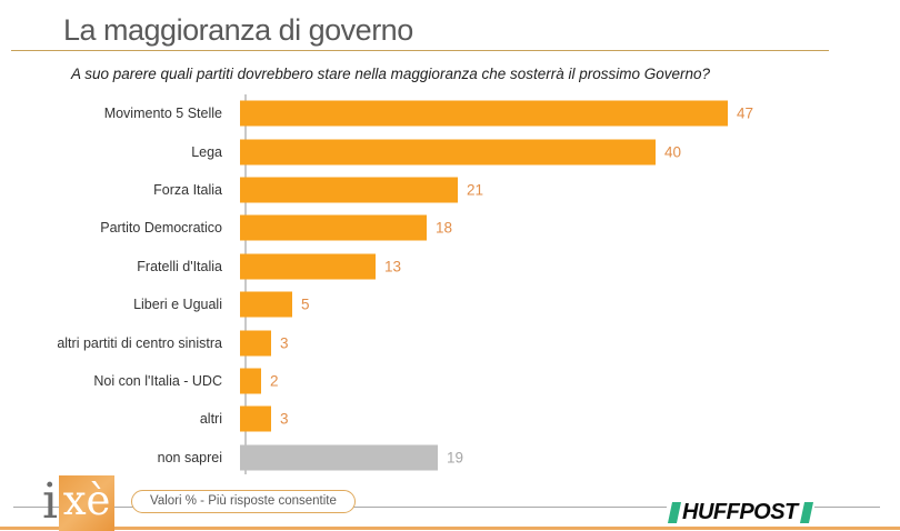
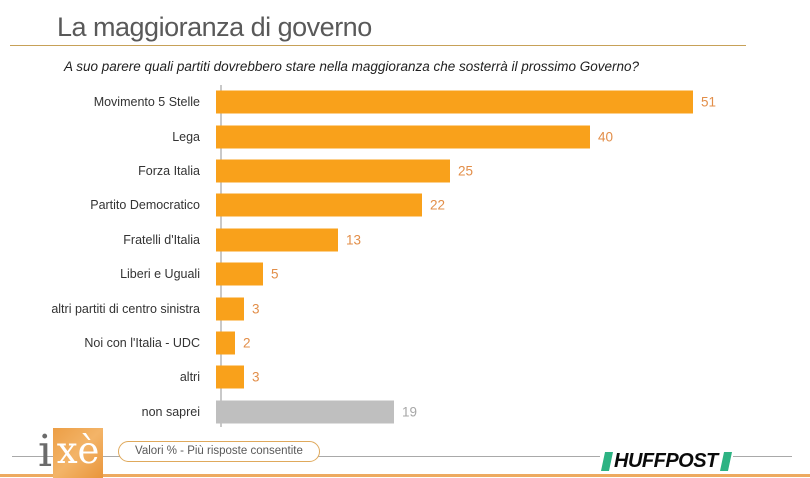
Movimento 5 Stelle: 47 -> 51
Forza Italia: 21 -> 25
Partito Democratico: 18 -> 22
